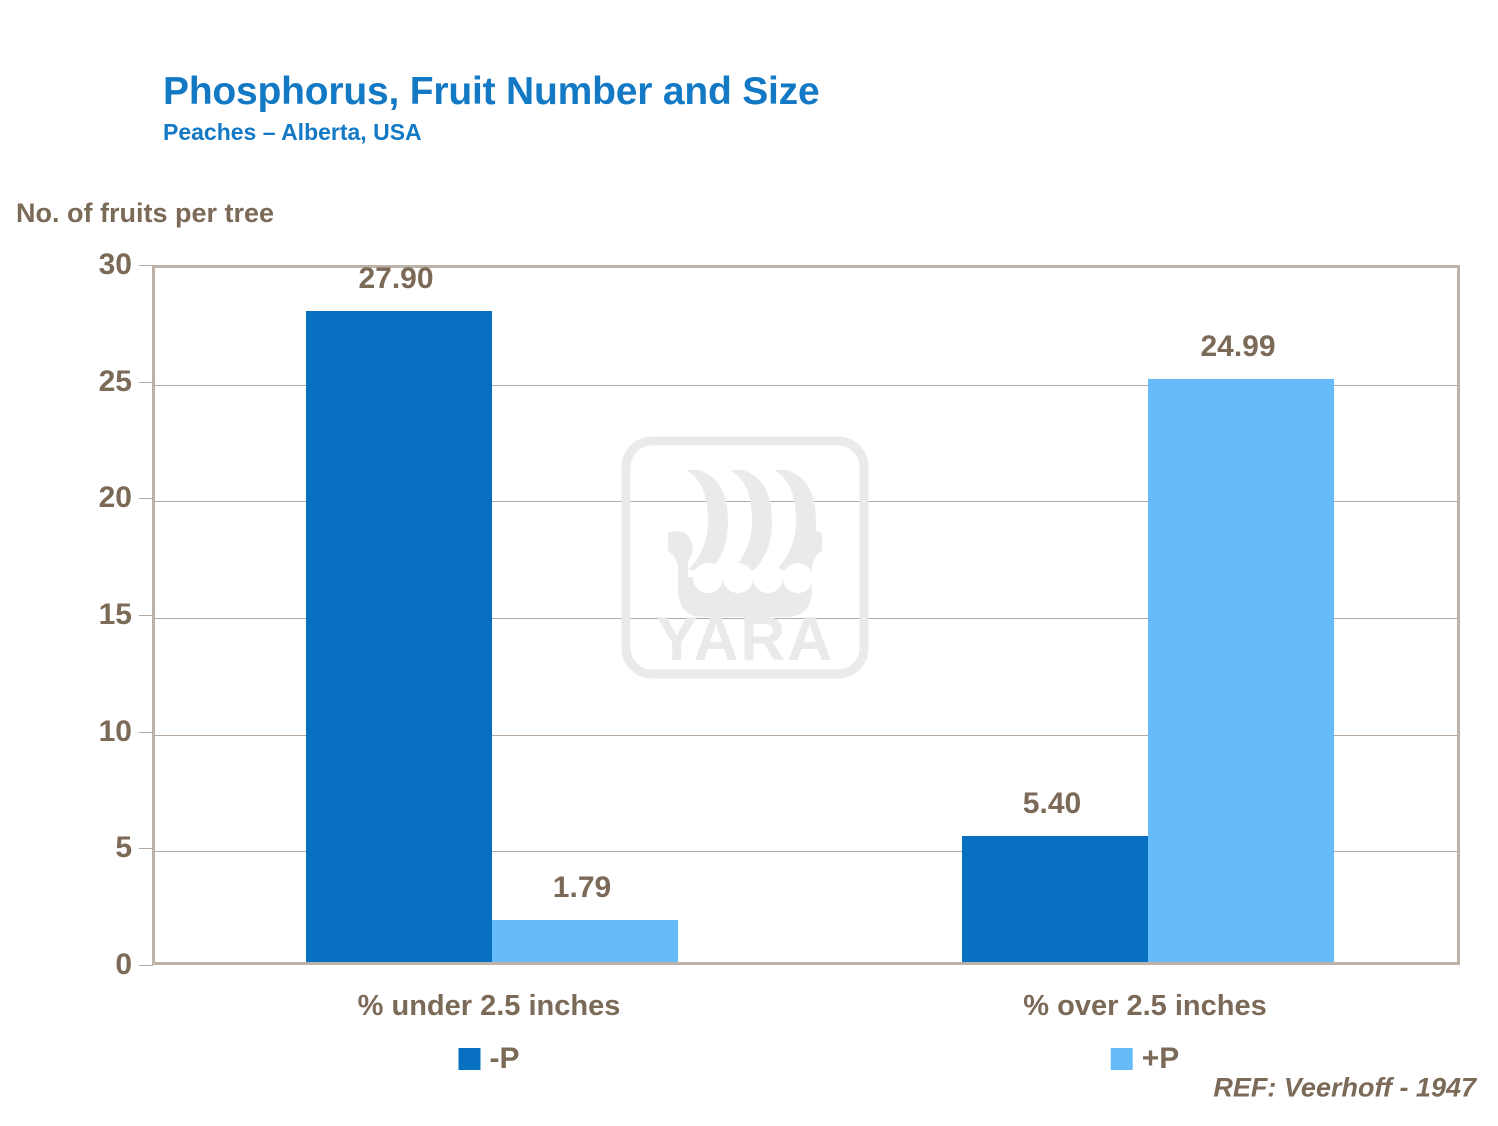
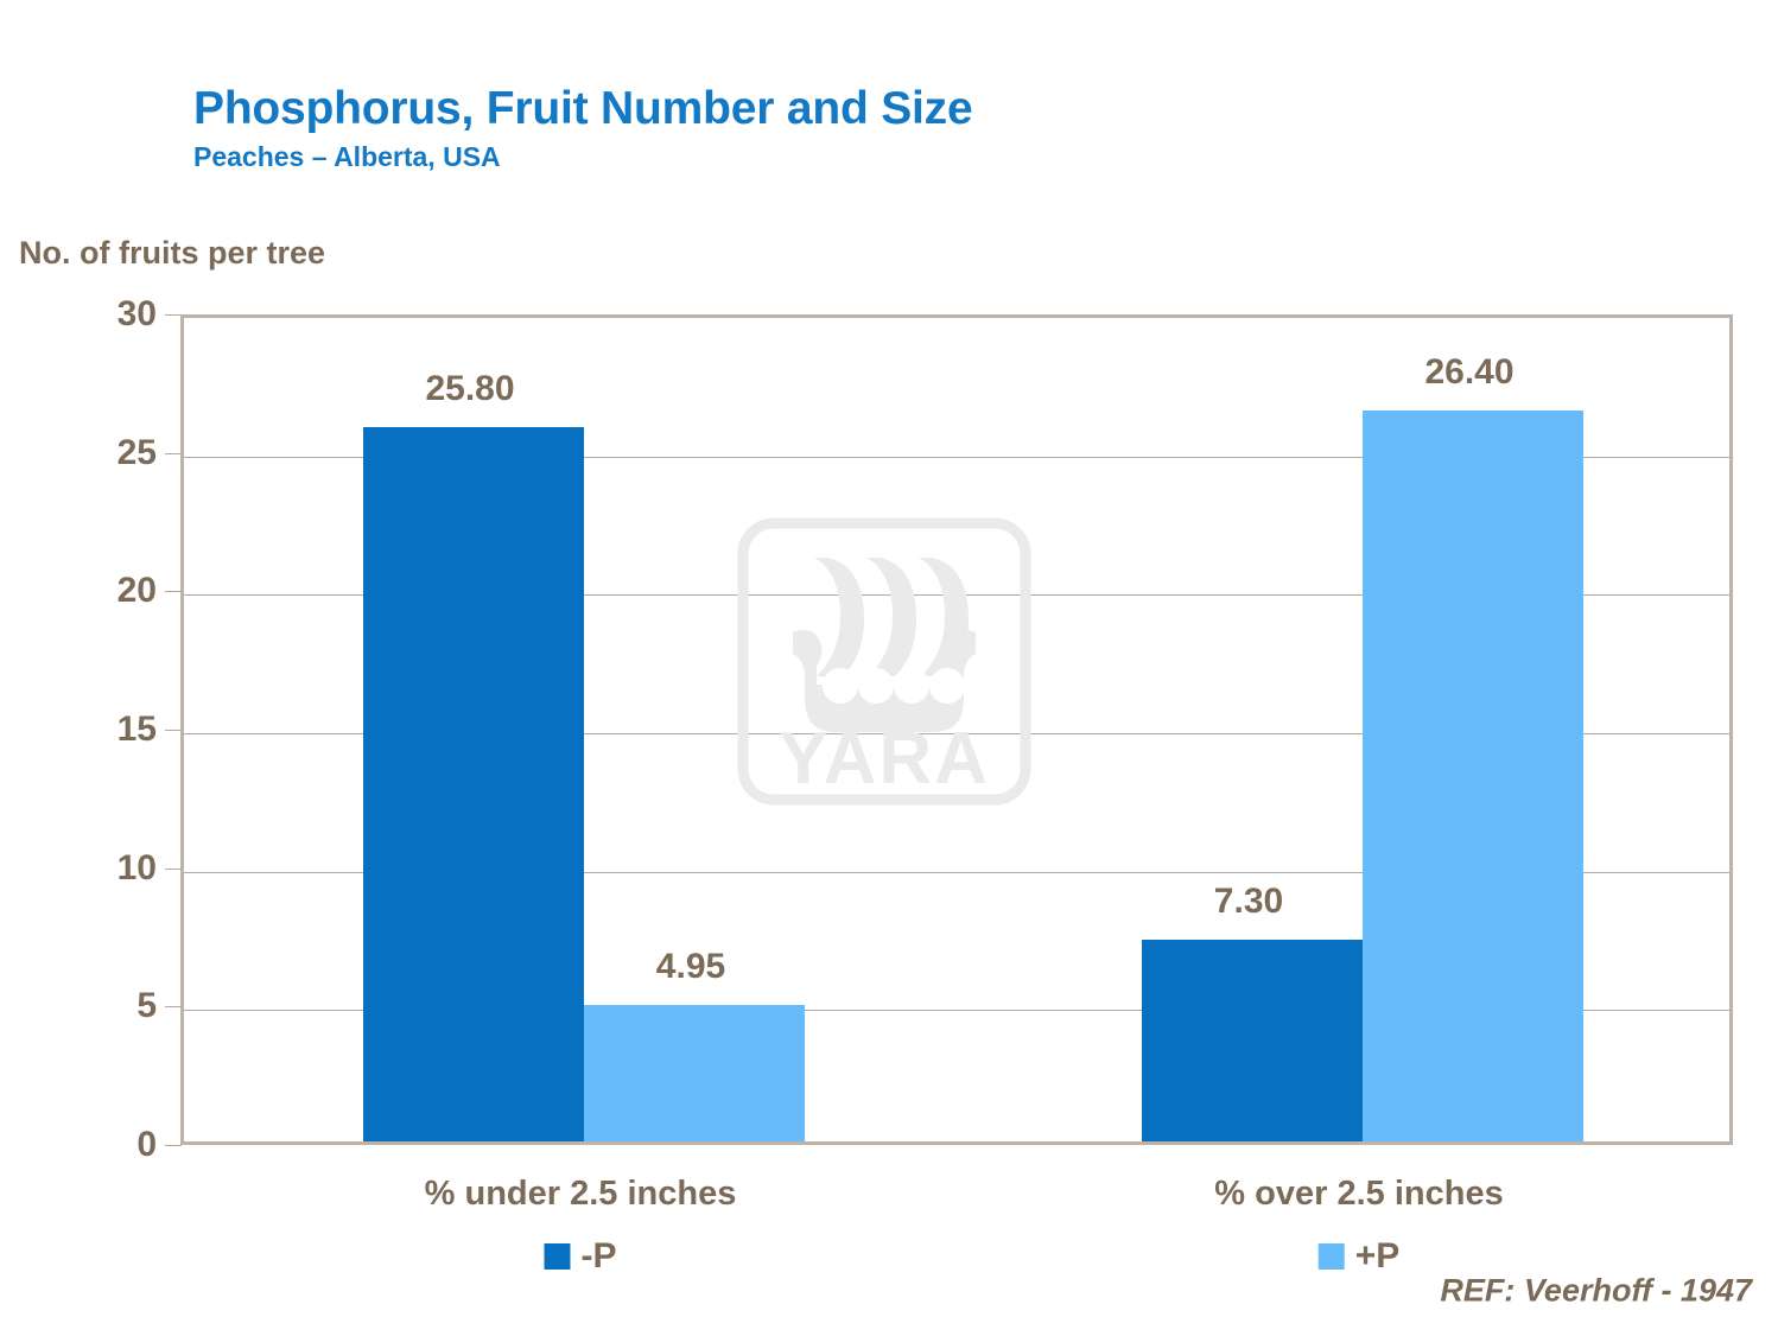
-P/% under 2.5 inches: 27.90 -> 25.80
+P/% under 2.5 inches: 1.79 -> 4.95
-P/% over 2.5 inches: 5.40 -> 7.30
+P/% over 2.5 inches: 24.99 -> 26.40
